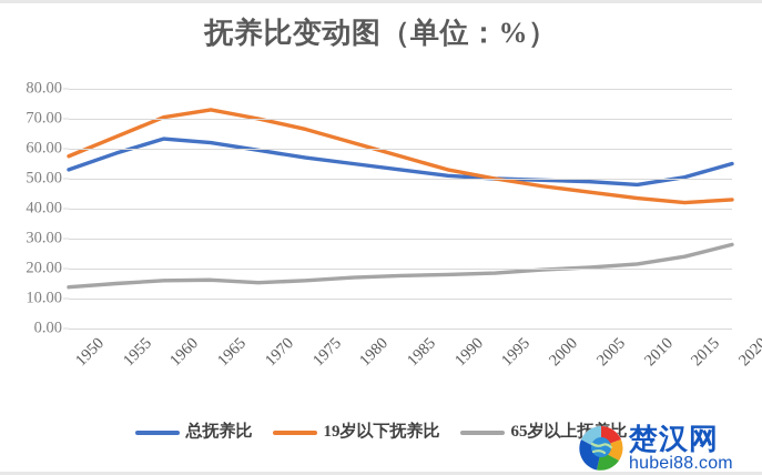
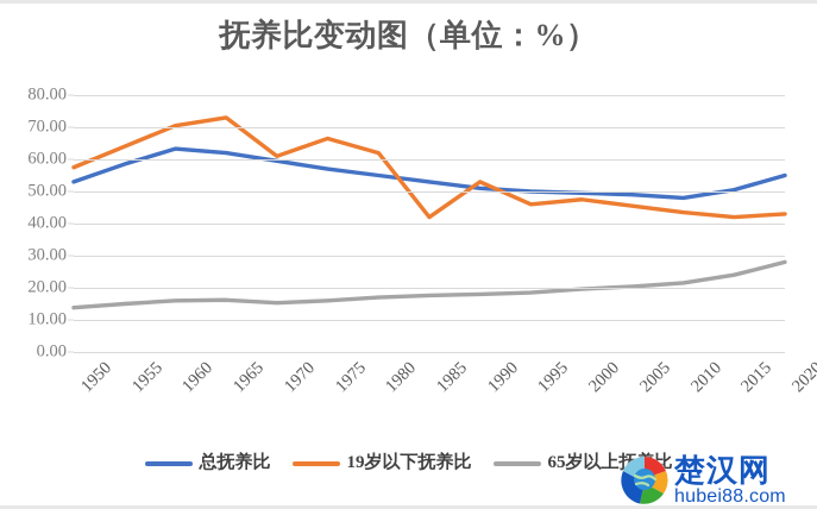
19岁以下抚养比/1970: 70 -> 61
19岁以下抚养比/1985: 58 -> 42
19岁以下抚养比/1995: 50 -> 46
